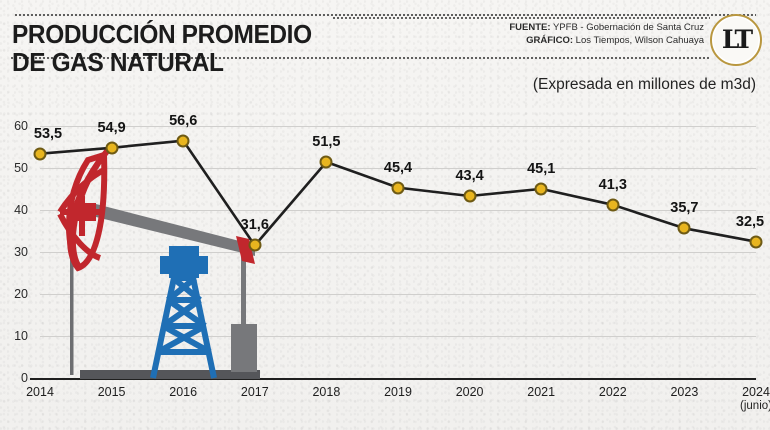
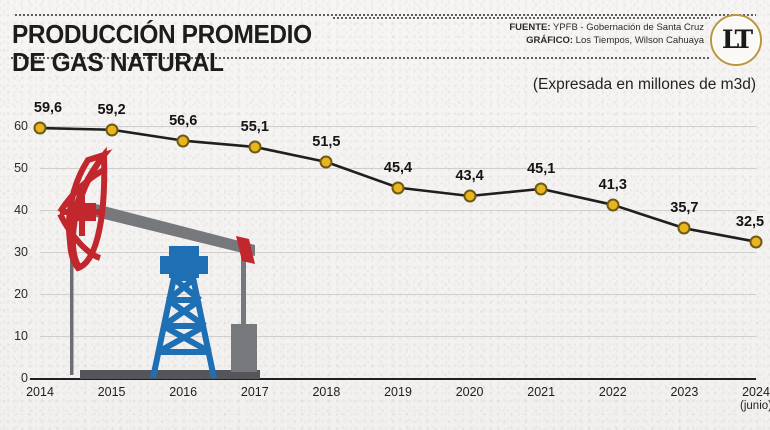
2014: 53,5 -> 59,6
2015: 54,9 -> 59,2
2017: 31,6 -> 55,1
